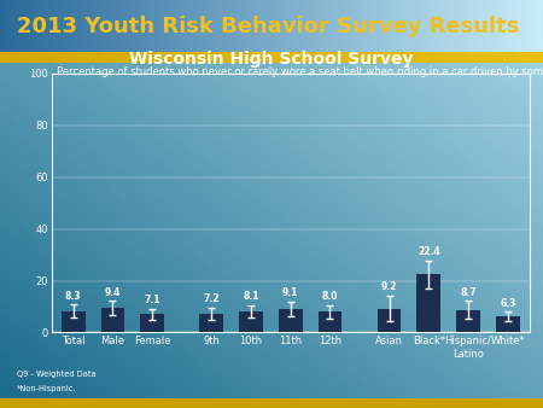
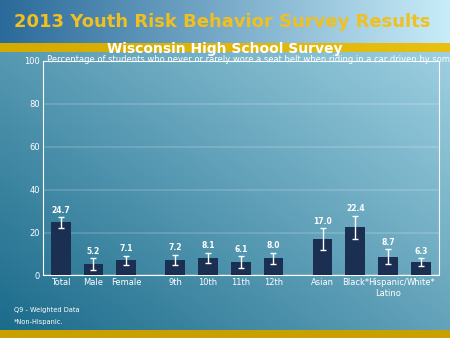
Total: 8.3 -> 24.7
Male: 9.4 -> 5.2
11th: 9.1 -> 6.1
Asian: 9.2 -> 17.0
